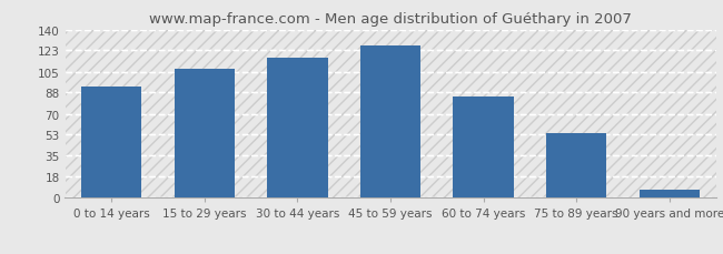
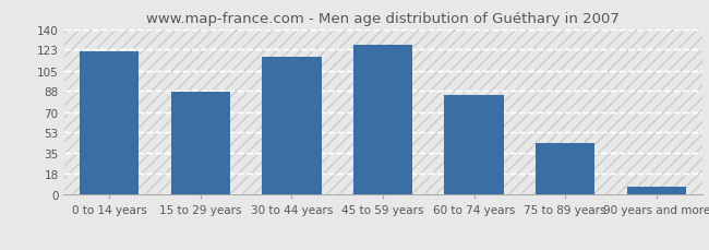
0 to 14 years: 93 -> 121
15 to 29 years: 107 -> 87
75 to 89 years: 54 -> 44
